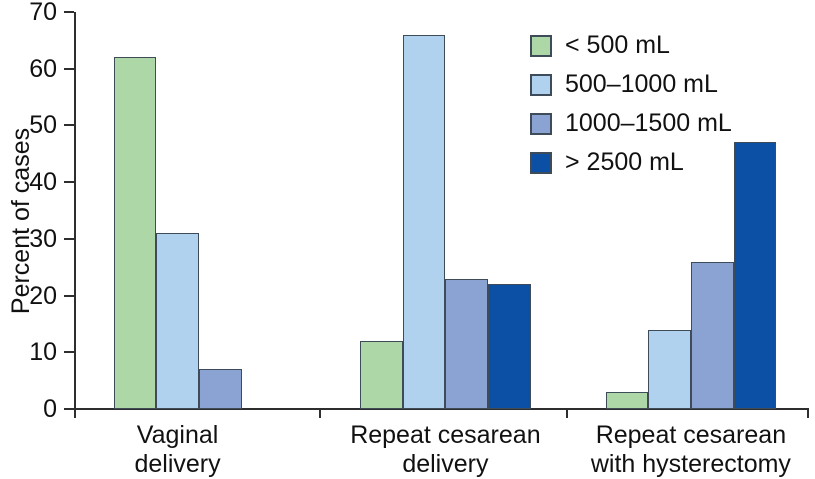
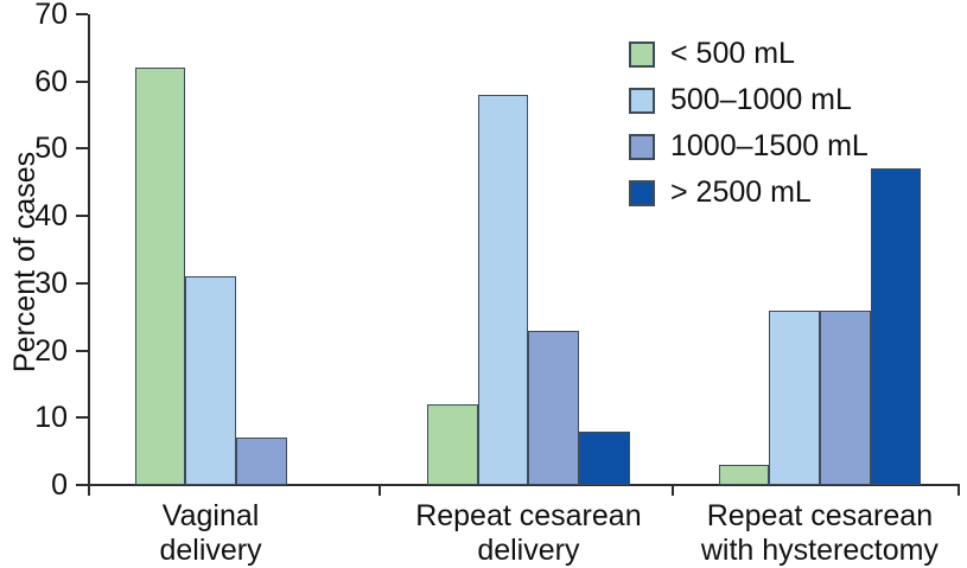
500–1000 mL/Repeat cesarean delivery: 66 -> 58
> 2500 mL/Repeat cesarean delivery: 22 -> 8
500–1000 mL/Repeat cesarean with hysterectomy: 14 -> 26
